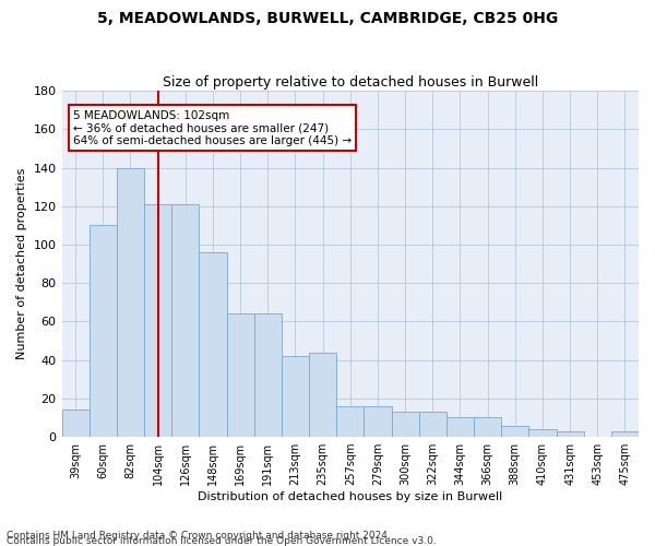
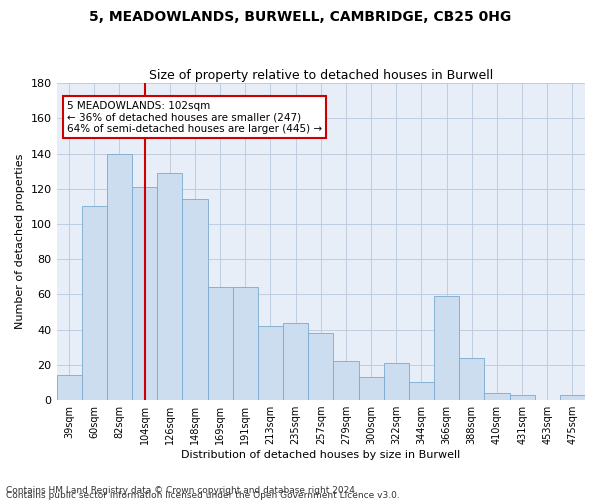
126sqm: 121 -> 129
148sqm: 96 -> 114
257sqm: 16 -> 38
279sqm: 16 -> 22
322sqm: 13 -> 21
366sqm: 10 -> 59
388sqm: 6 -> 24
